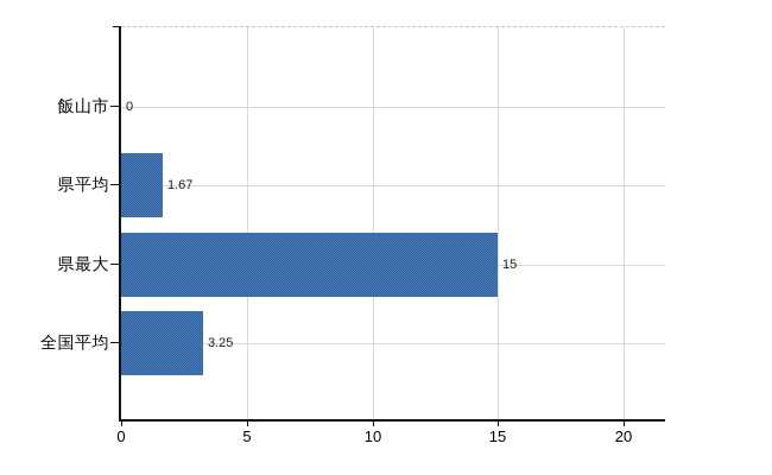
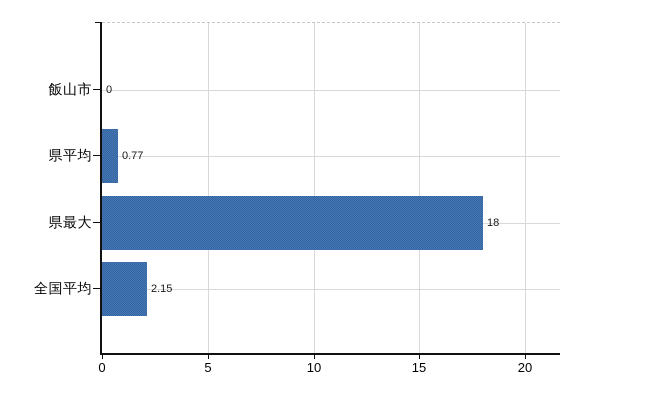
県平均: 1.67 -> 0.77
県最大: 15 -> 18
全国平均: 3.25 -> 2.15
